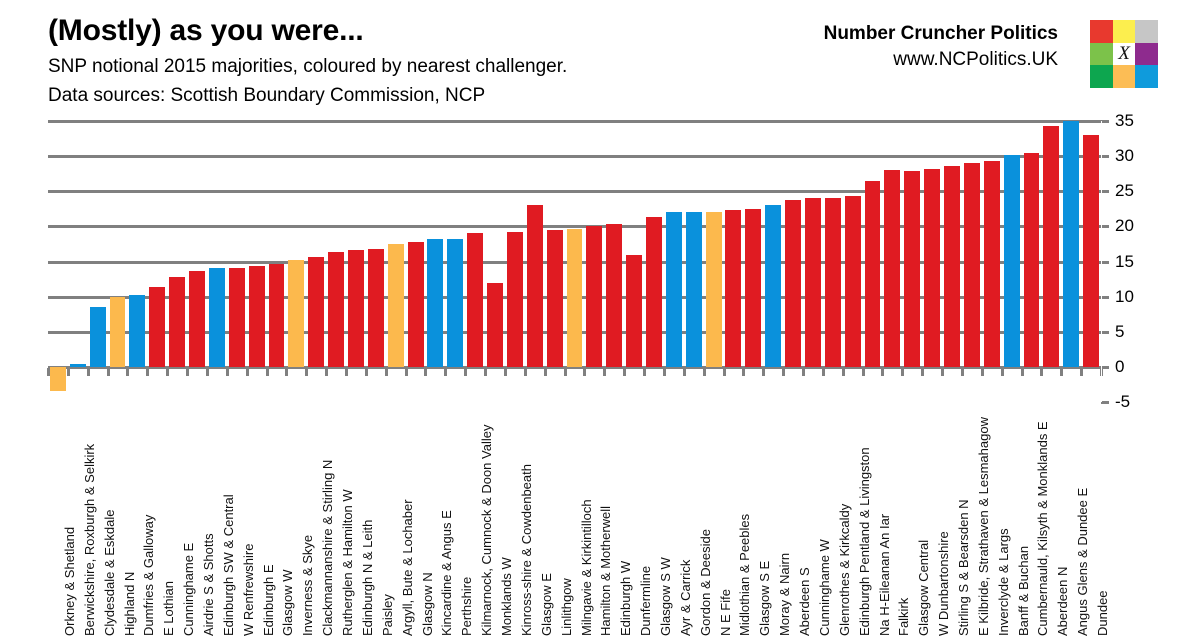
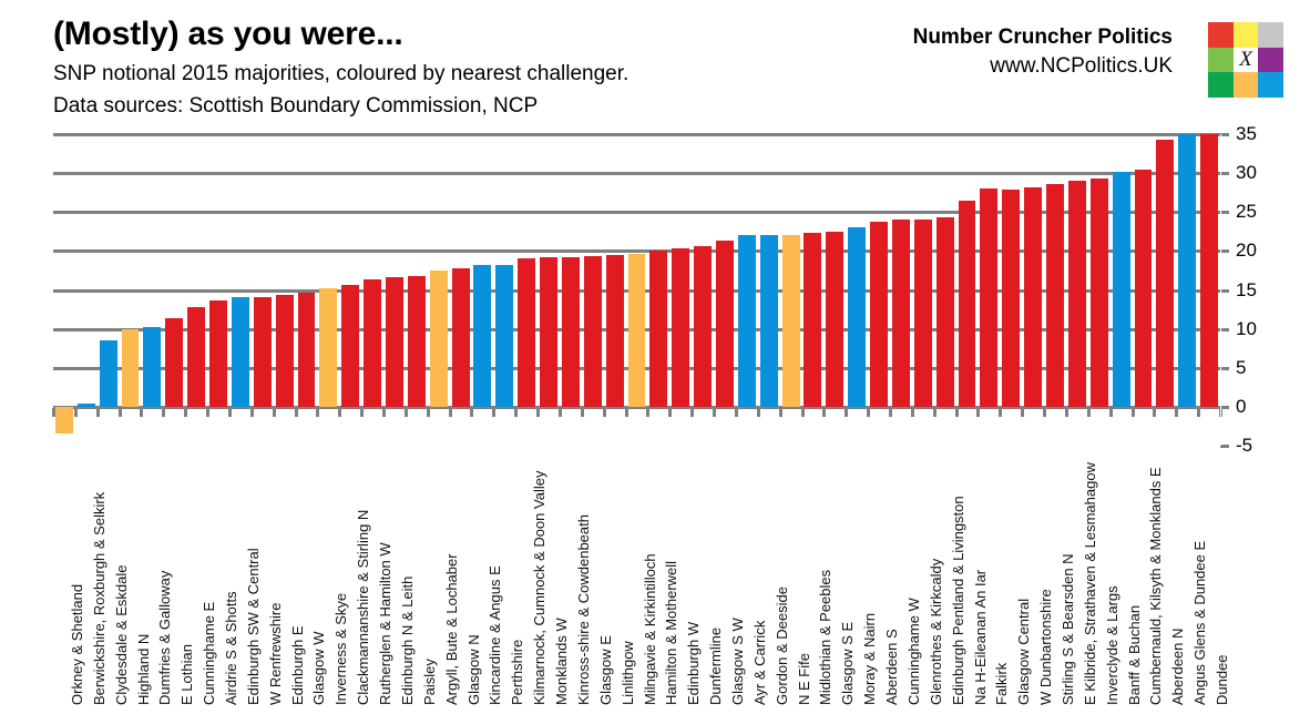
Monklands W: 12 -> 19
Glasgow E: 23 -> 19
Dunfermline: 16 -> 21
Dundee: 33 -> 35
